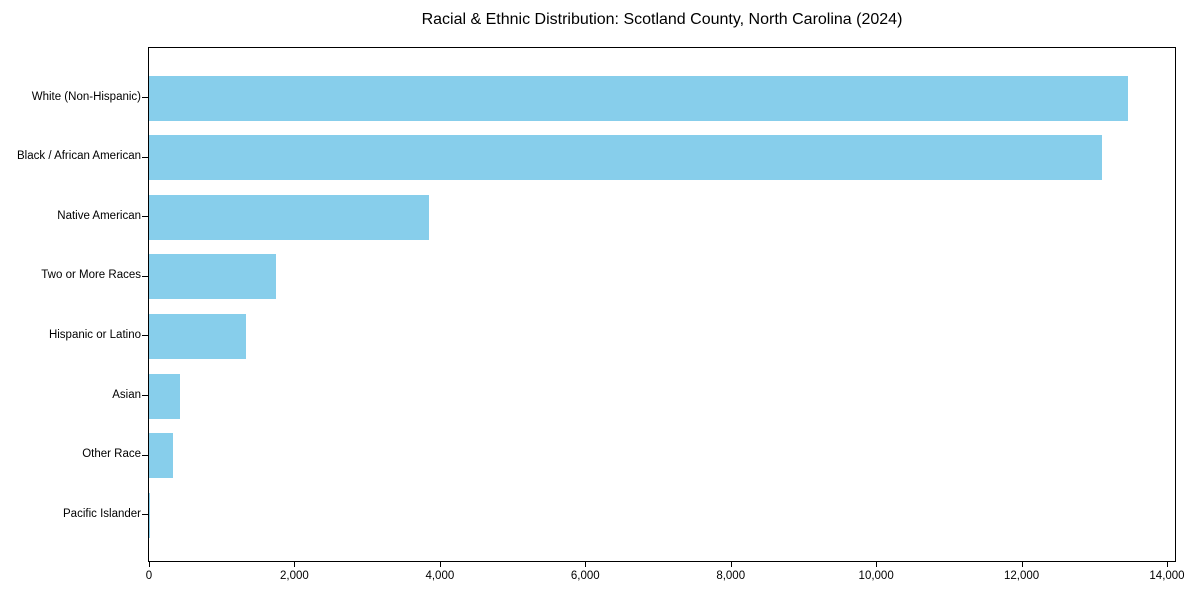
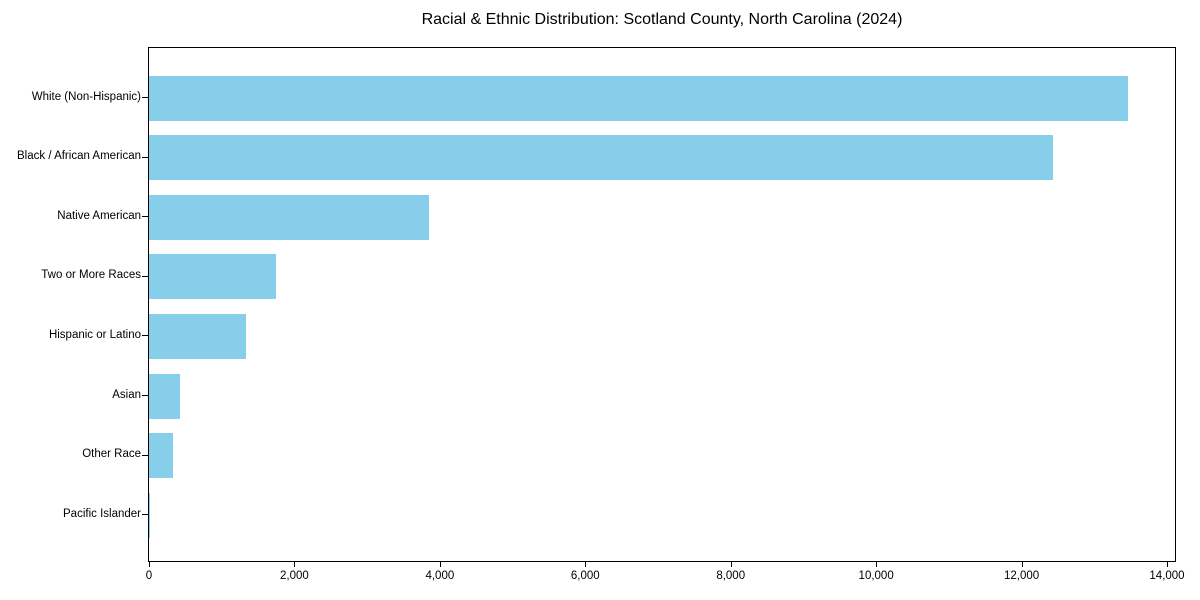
Black / African American: 13100 -> 12400
